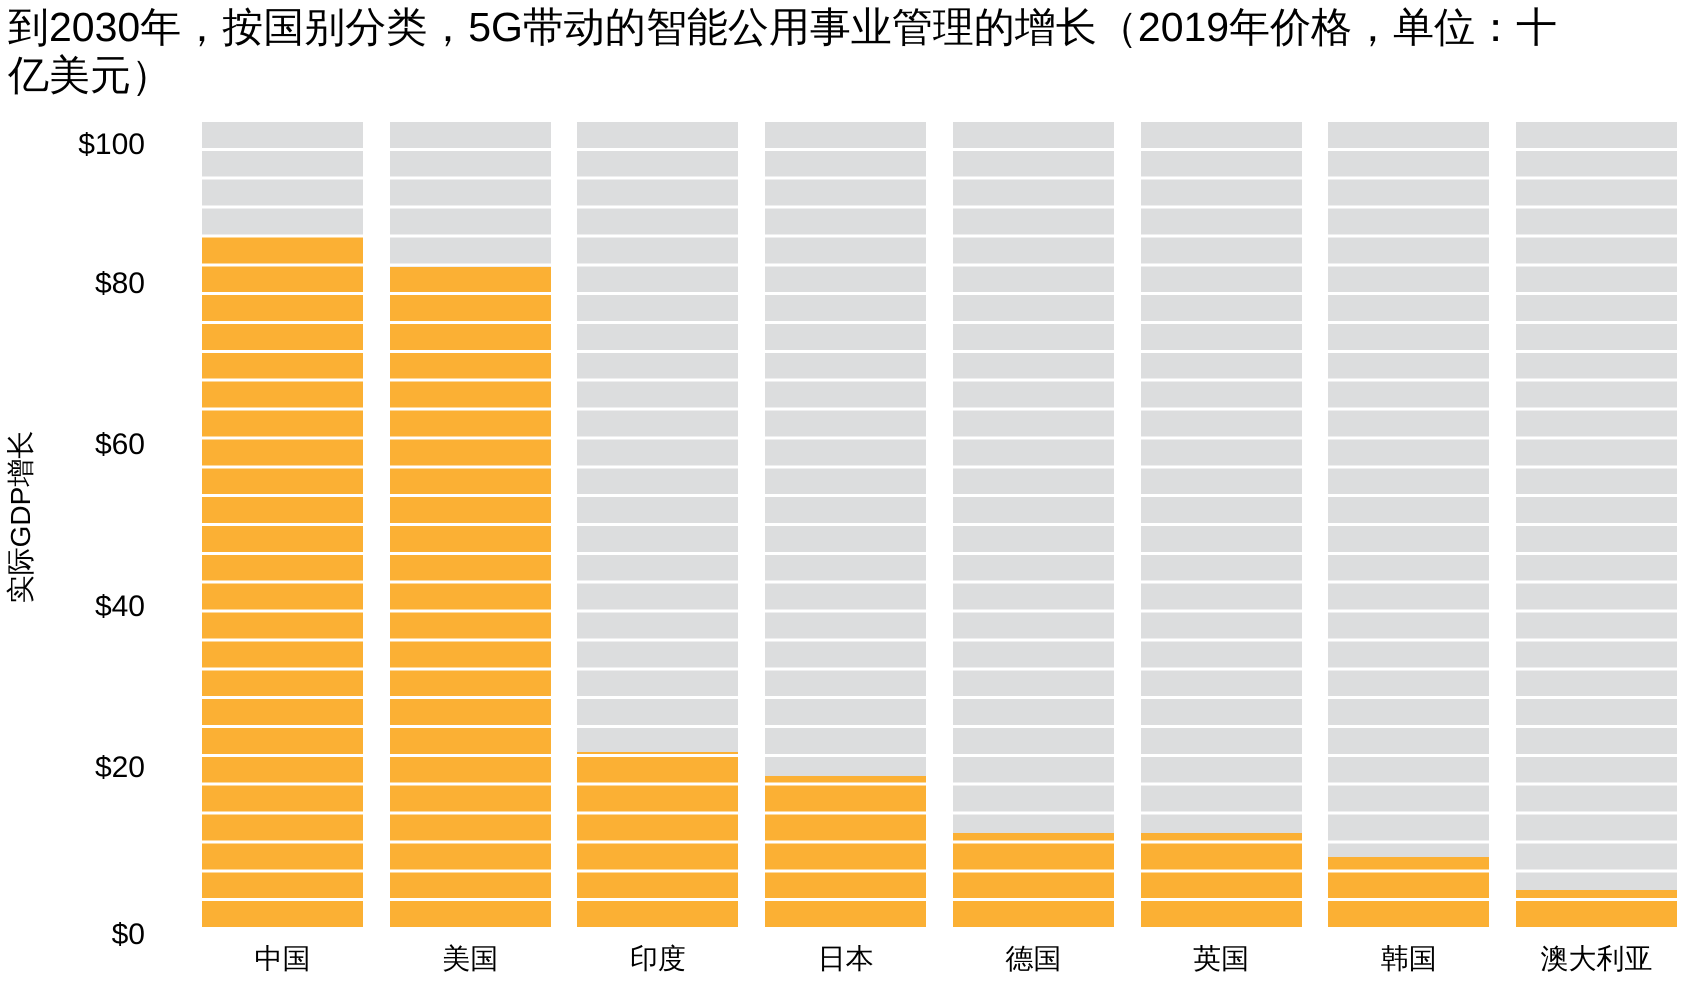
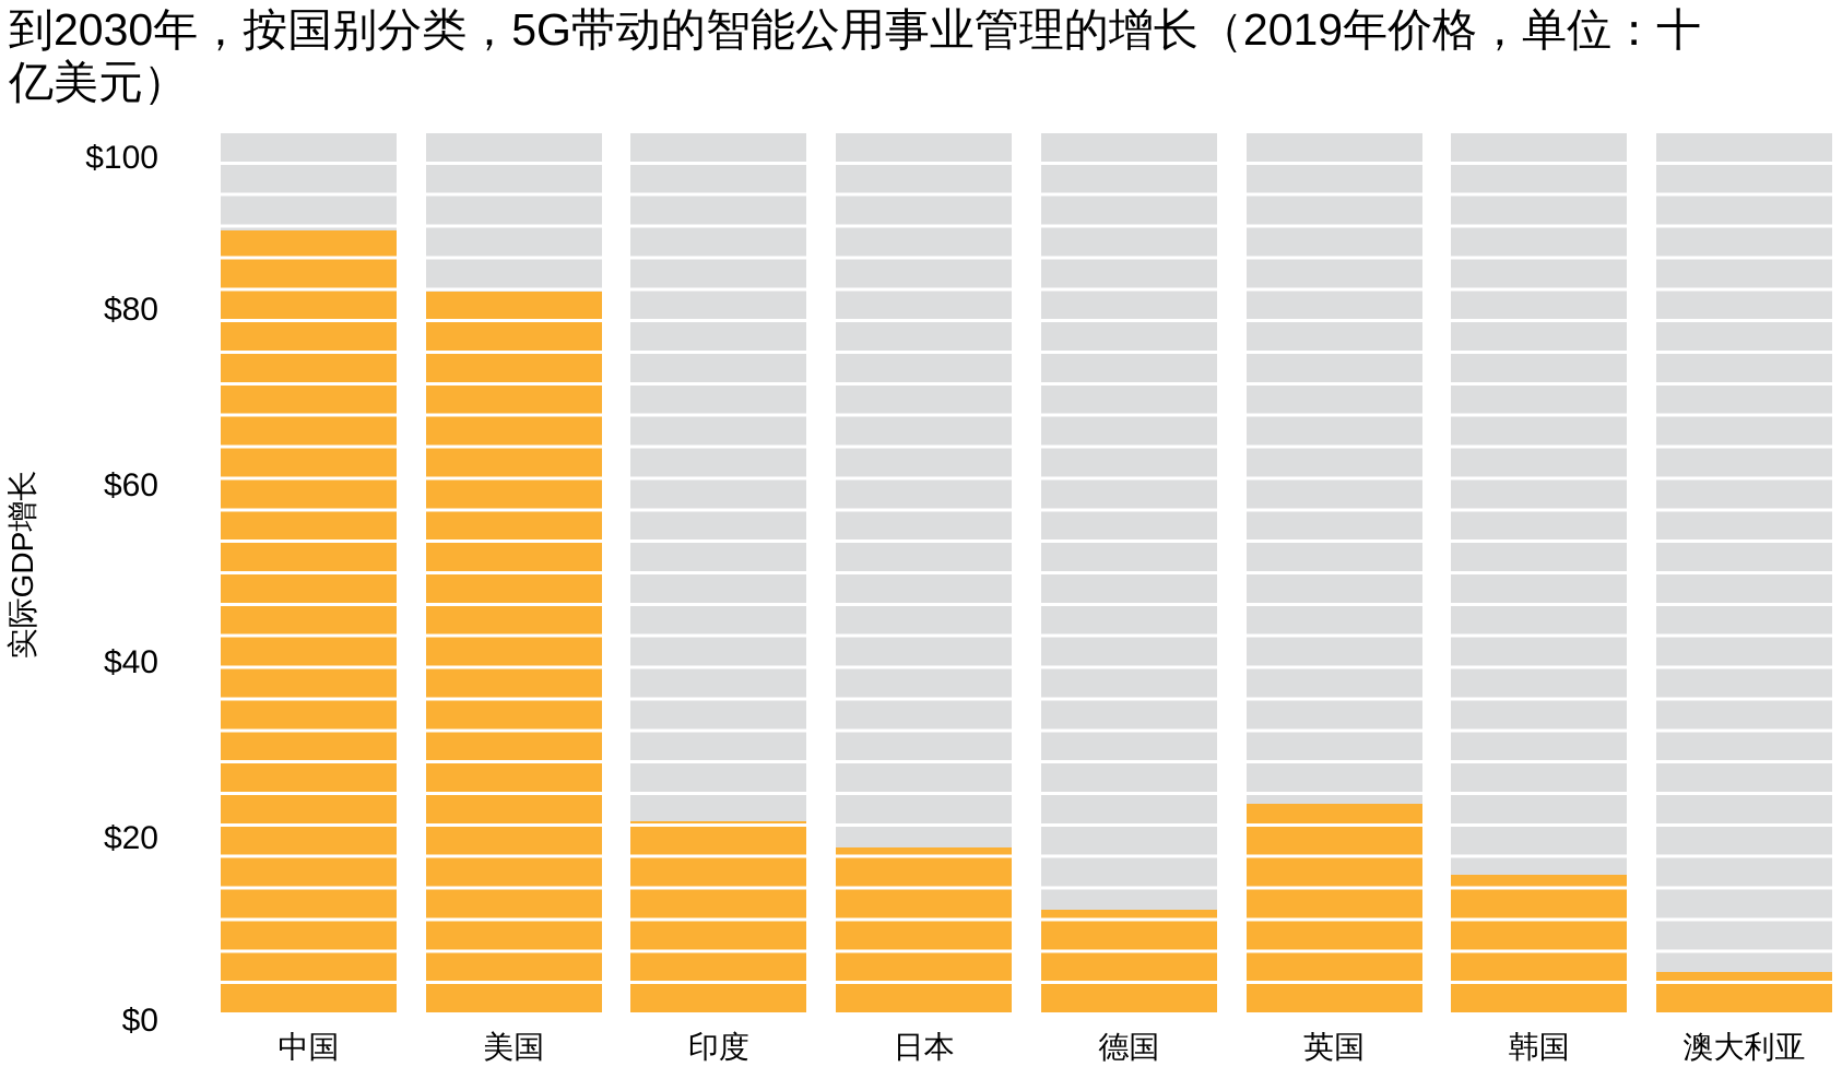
中国: $86 -> $89
英国: $12 -> $24
韩国: $9 -> $16
